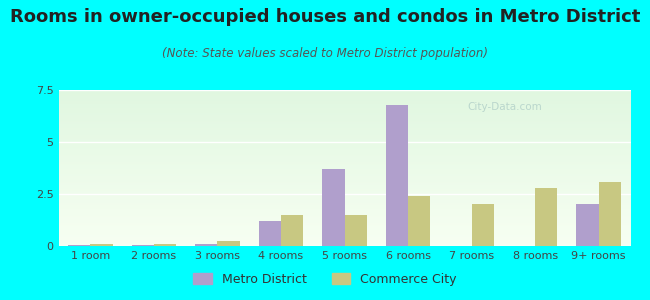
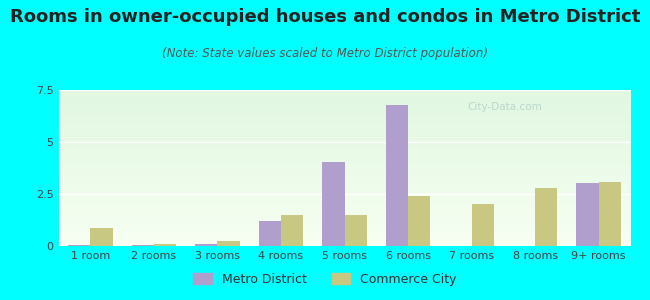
Commerce City/1 room: 0.10 -> 0.85
Metro District/5 rooms: 3.70 -> 4.05
Metro District/9+ rooms: 2.00 -> 3.05
